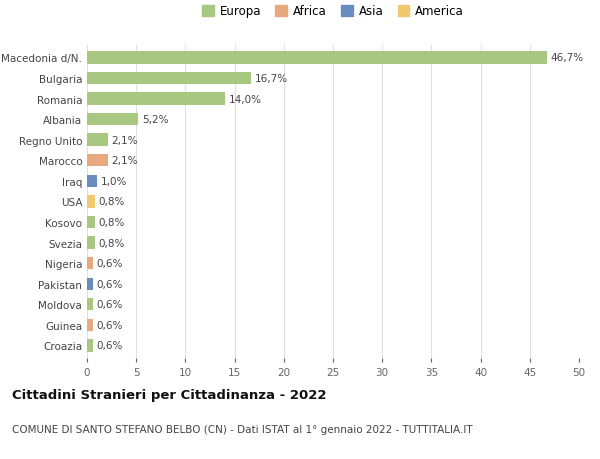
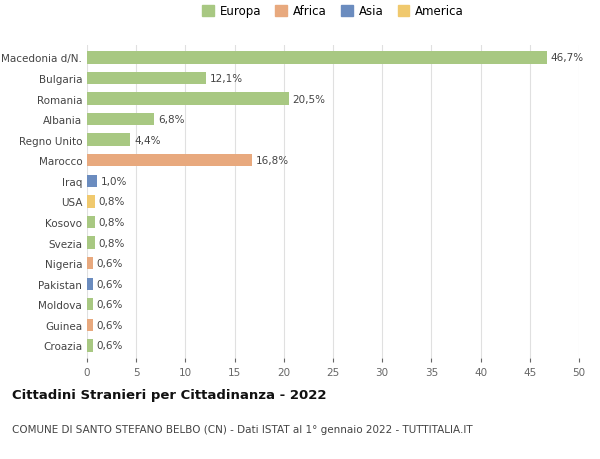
Bulgaria: 16,7% -> 12,1%
Romania: 14,0% -> 20,5%
Albania: 5,2% -> 6,8%
Regno Unito: 2,1% -> 4,4%
Marocco: 2,1% -> 16,8%
